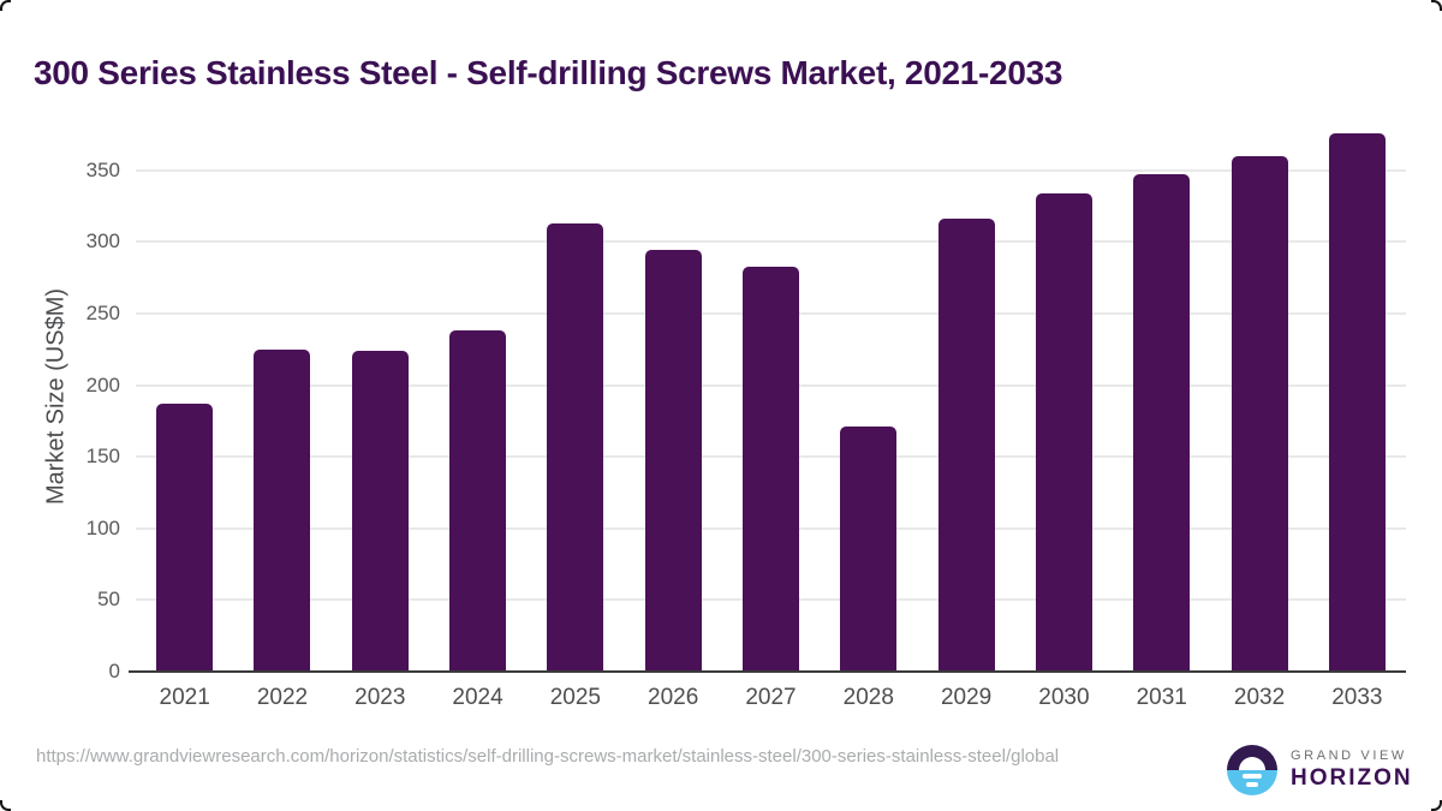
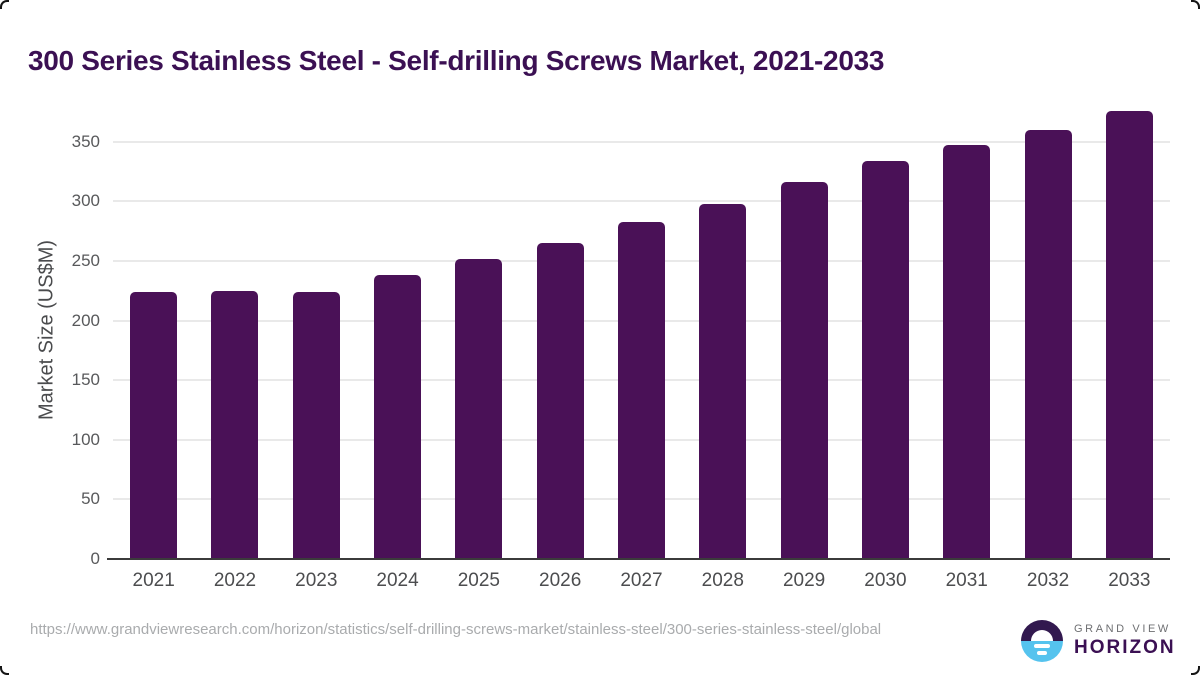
2021: 187 -> 224
2025: 313 -> 252
2026: 294 -> 265
2028: 171 -> 298
